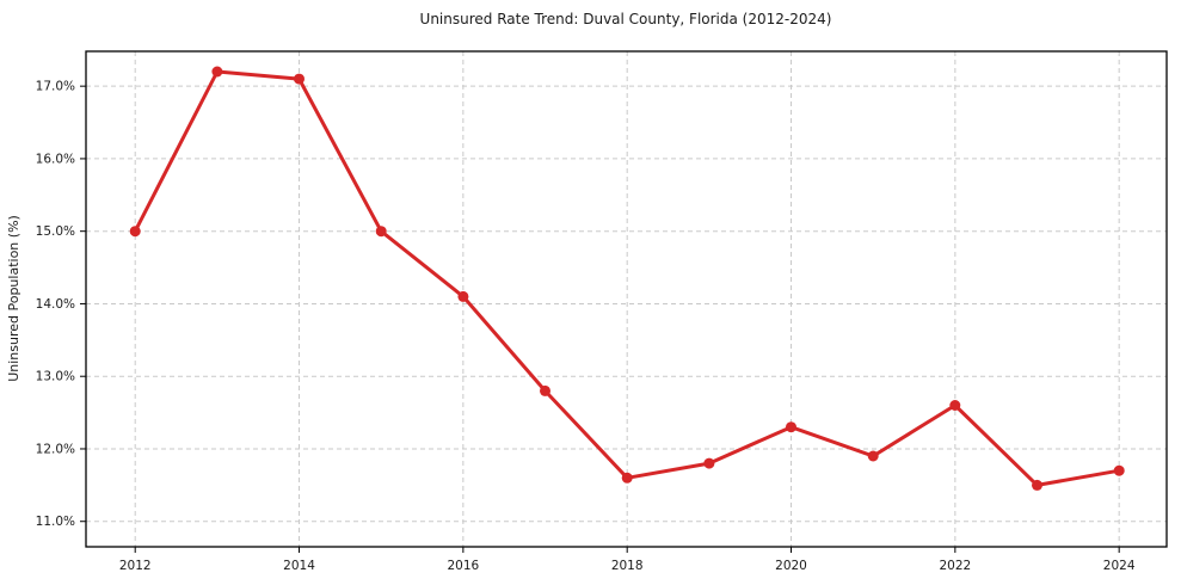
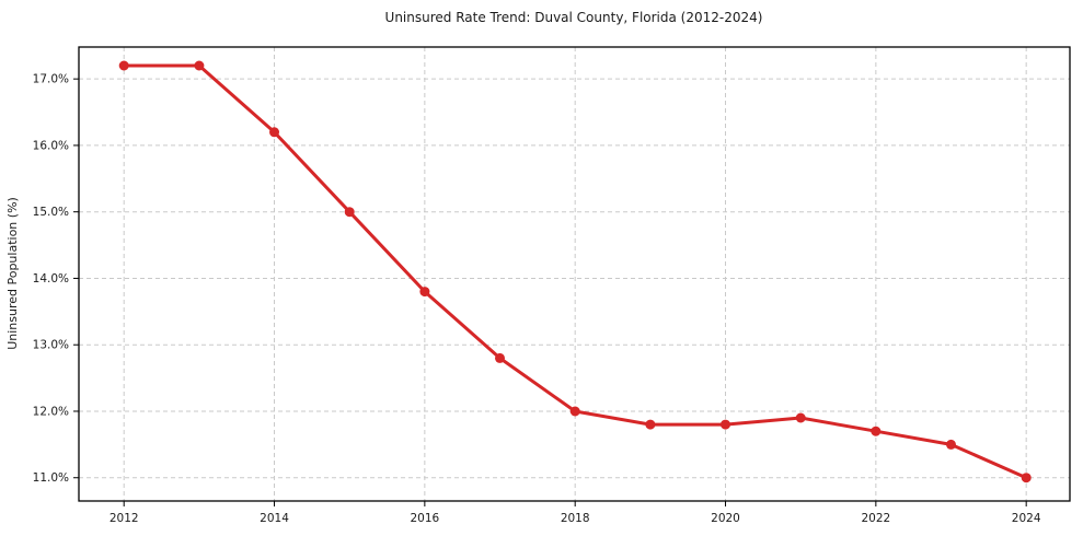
2012: 15.0% -> 17.2%
2014: 17.1% -> 16.2%
2016: 14.1% -> 13.8%
2018: 11.6% -> 12.0%
2020: 12.3% -> 11.8%
2022: 12.6% -> 11.7%
2024: 11.7% -> 11.0%
